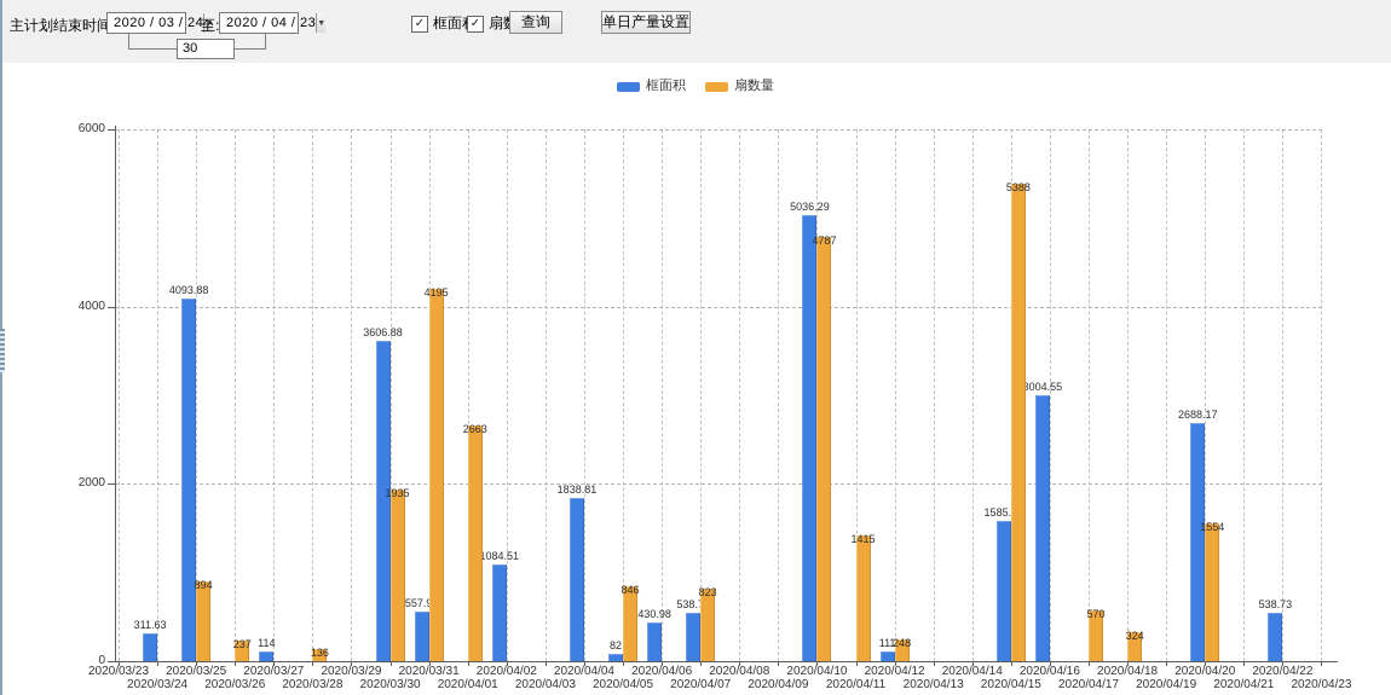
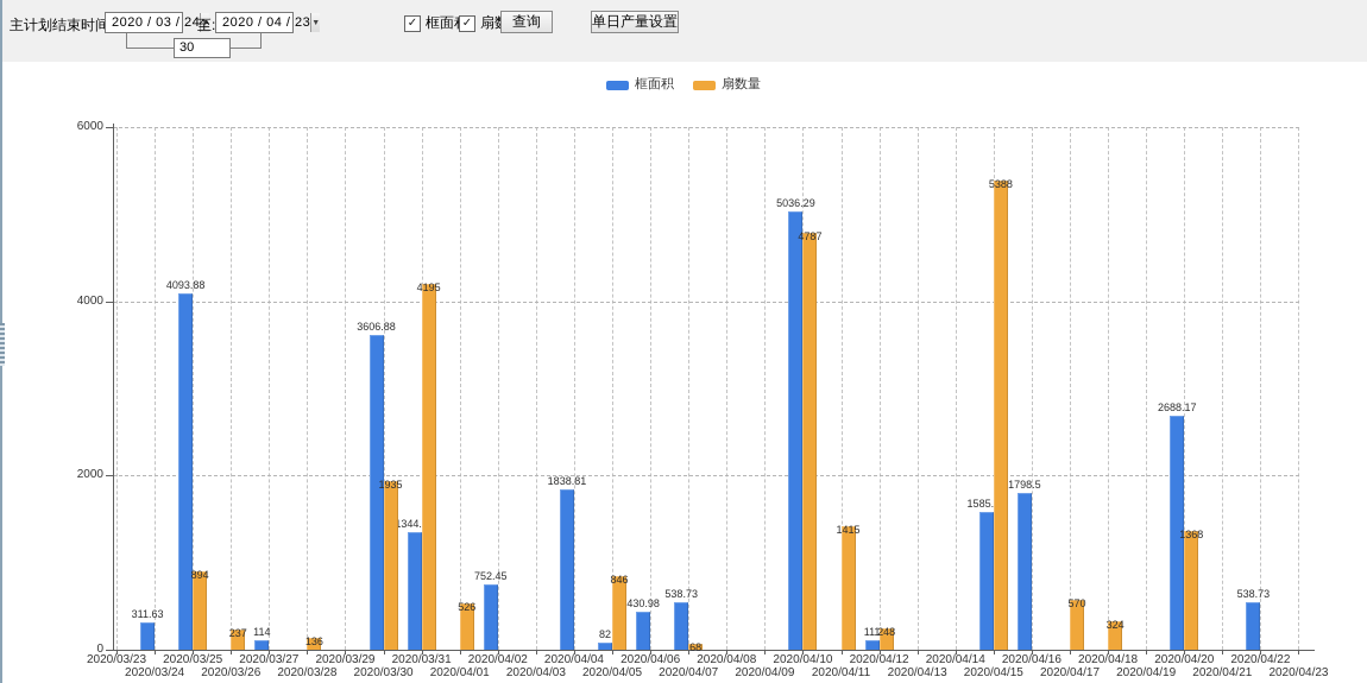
框面积/2020/03/31: 557.92 -> 1344.95
扇数量/2020/04/01: 2663 -> 526
框面积/2020/04/02: 1084.51 -> 752.45
扇数量/2020/04/07: 823 -> 68
框面积/2020/04/16: 3004.55 -> 1798.5
扇数量/2020/04/20: 1554 -> 1368
